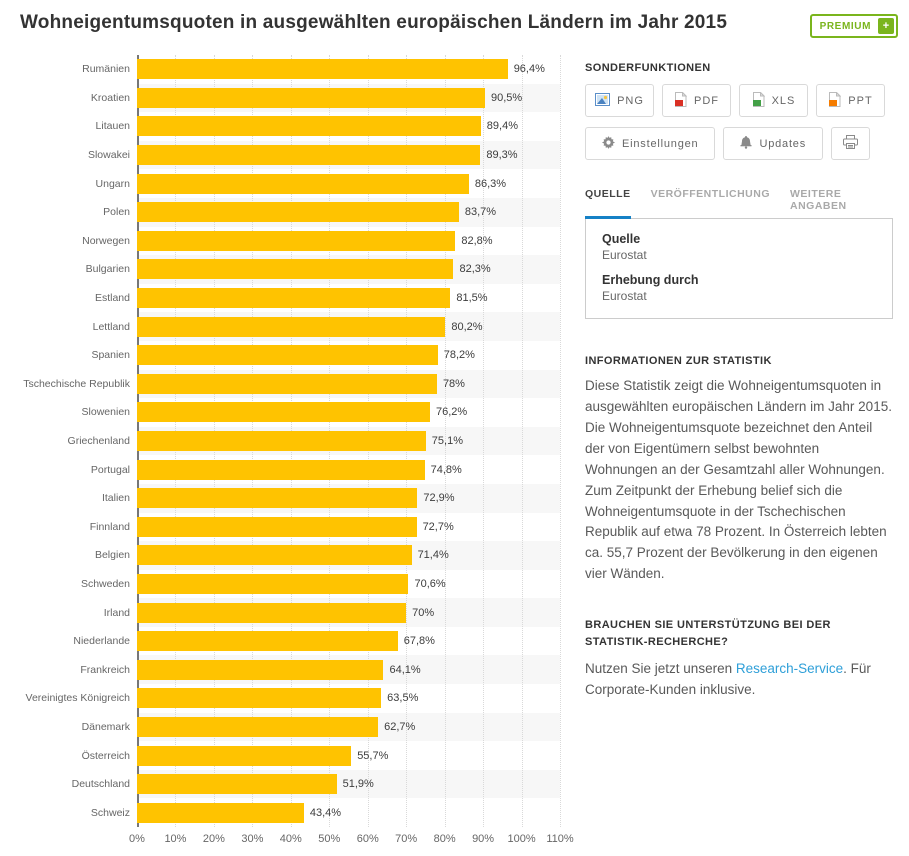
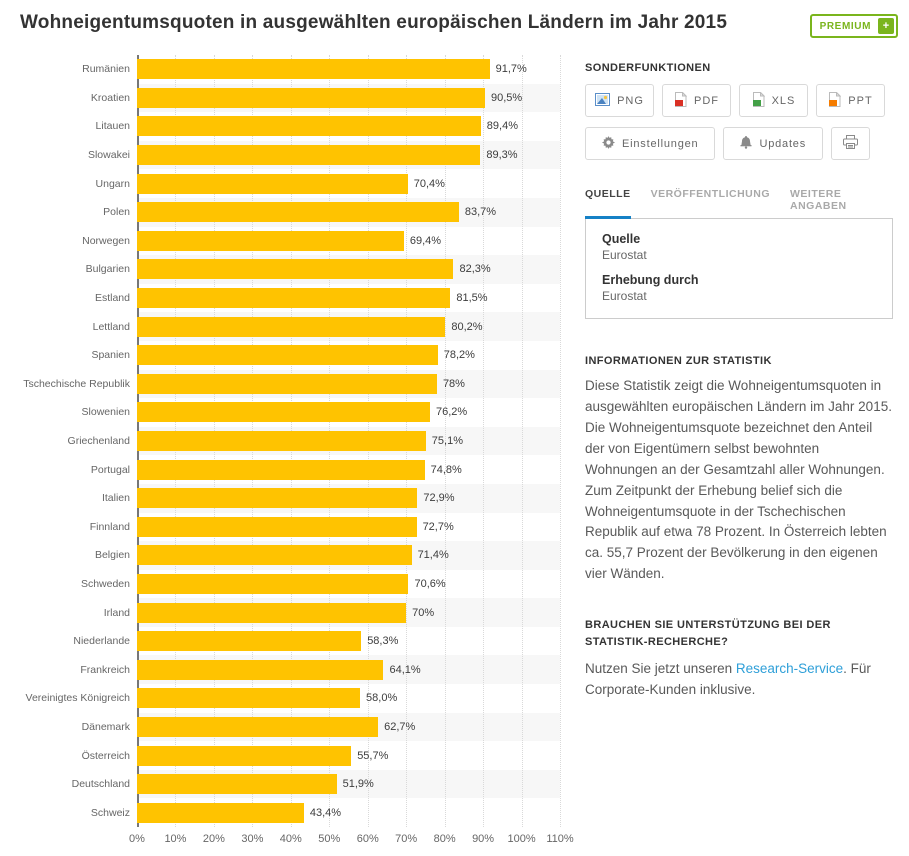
Rumänien: 96,4% -> 91,7%
Ungarn: 86,3% -> 70,4%
Norwegen: 82,8% -> 69,4%
Niederlande: 67,8% -> 58,3%
Vereinigtes Königreich: 63,5% -> 58,0%
